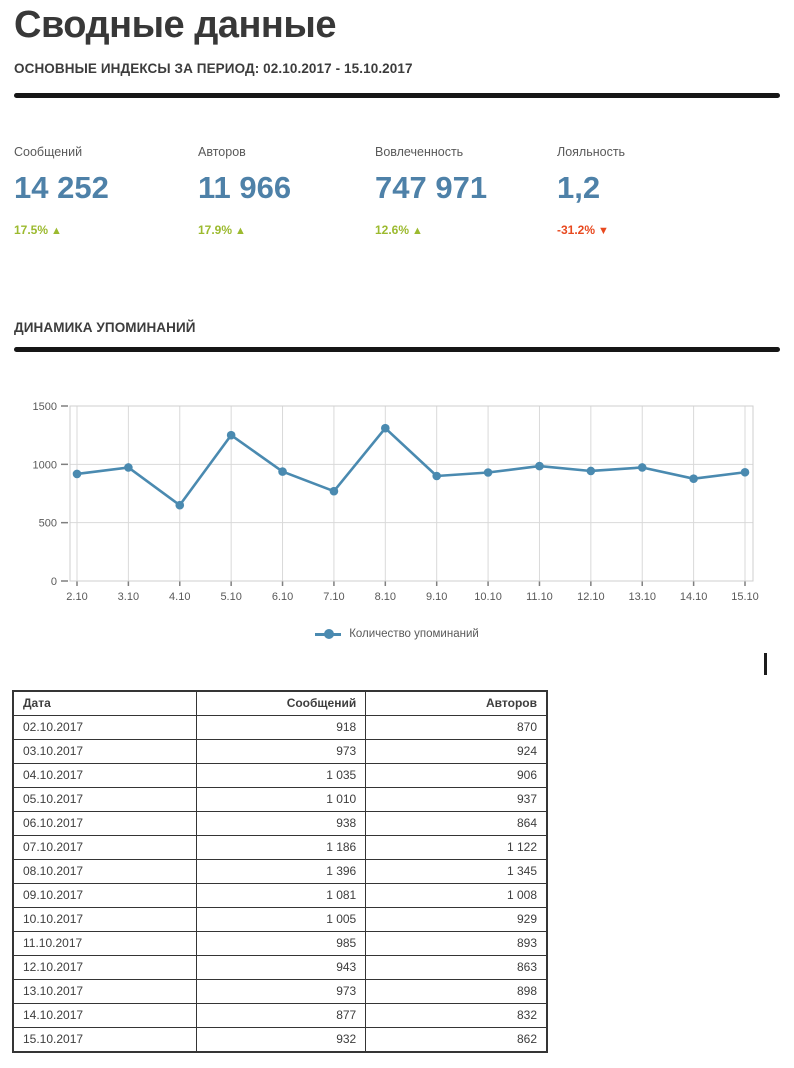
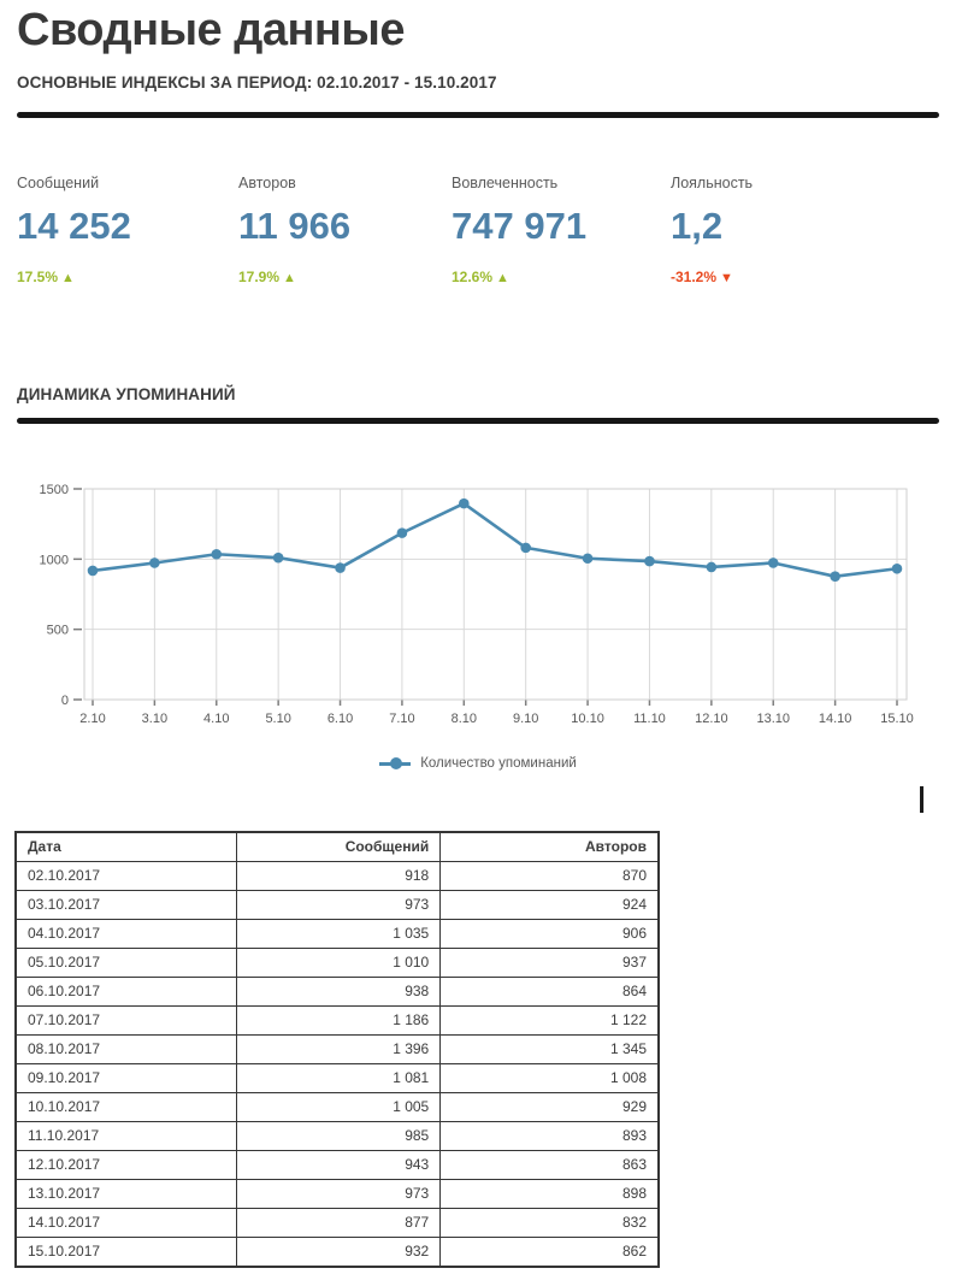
4.10: 650 -> 1040
5.10: 1250 -> 1010
7.10: 770 -> 1190
8.10: 1310 -> 1400
9.10: 900 -> 1080
10.10: 930 -> 1000
